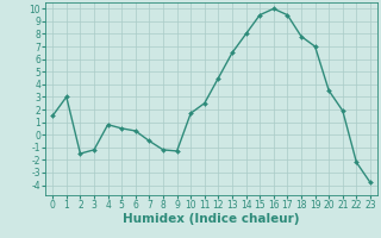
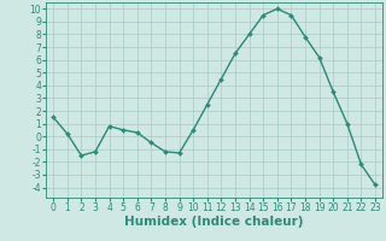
1: 3.0 -> 0.2
10: 1.7 -> 0.5
19: 7.0 -> 6.2
21: 1.9 -> 1.0
